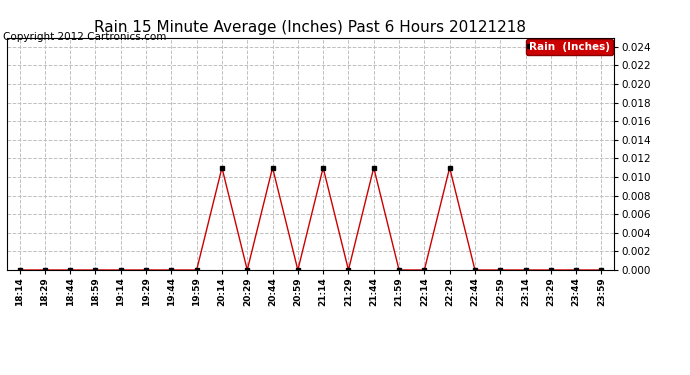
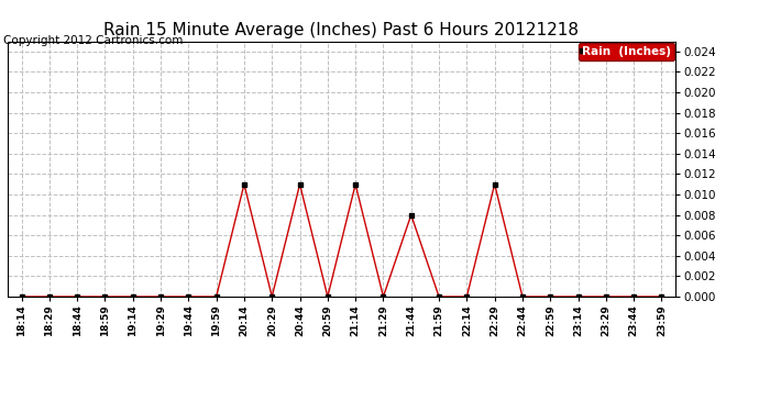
21:44: 0.011 -> 0.008
